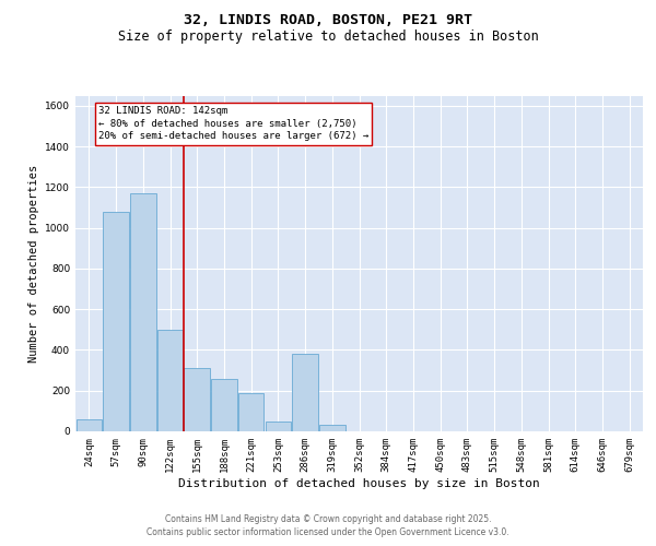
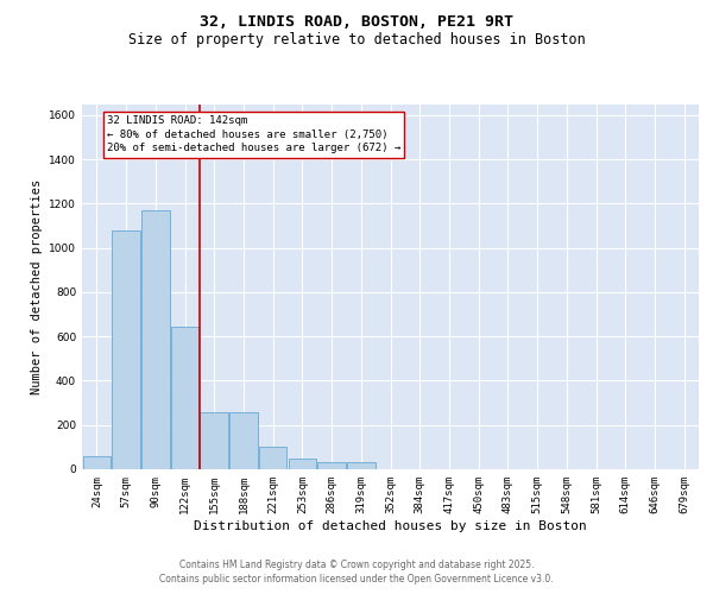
122sqm: 500 -> 640
155sqm: 310 -> 260
221sqm: 190 -> 100
286sqm: 380 -> 30
